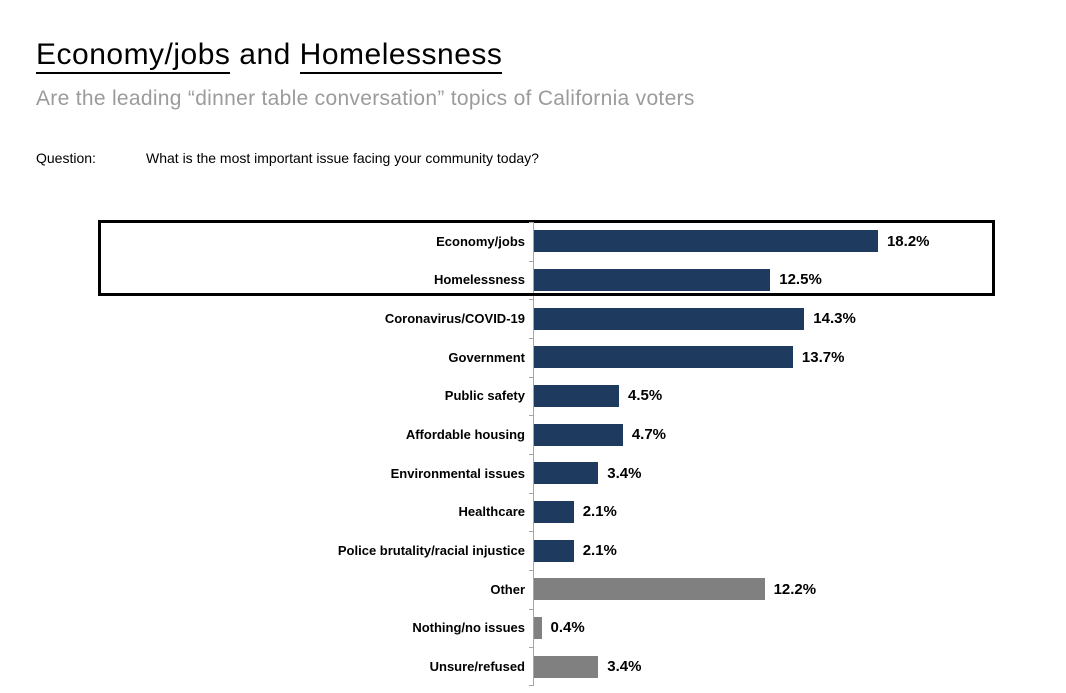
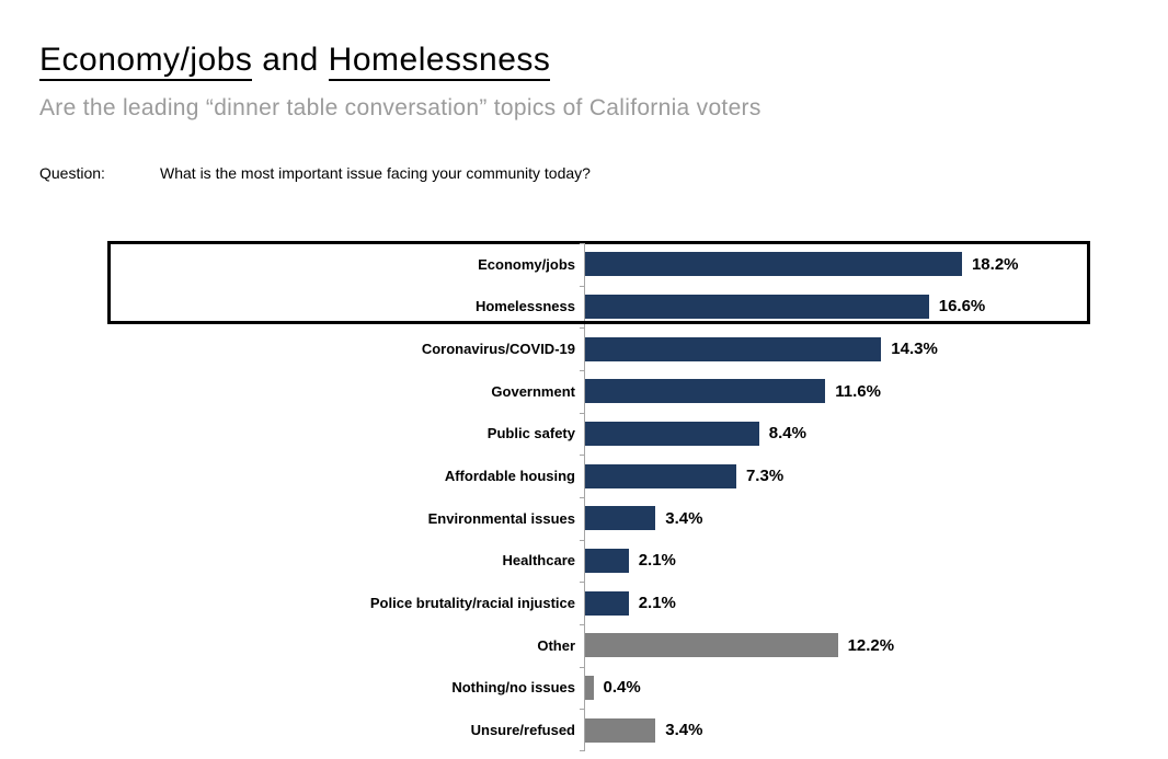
Homelessness: 12.5% -> 16.6%
Government: 13.7% -> 11.6%
Public safety: 4.5% -> 8.4%
Affordable housing: 4.7% -> 7.3%
